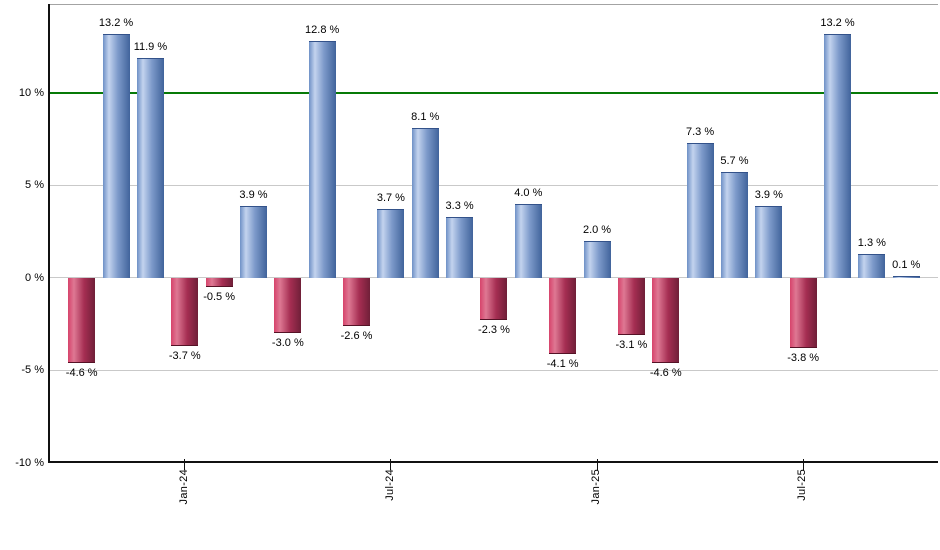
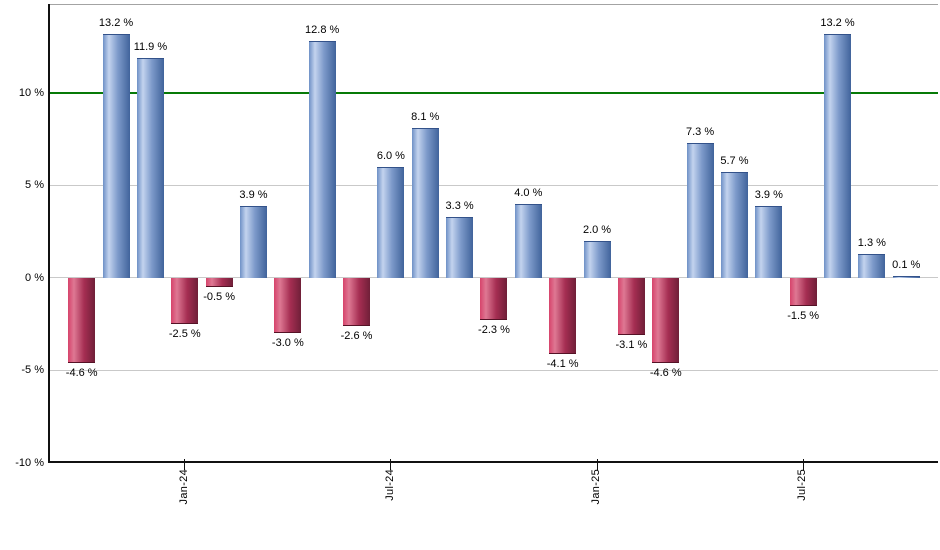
Jan-24: -3.7 -> -2.5
Jul-24: 3.7 -> 6.0
Jul-25: -3.8 -> -1.5
